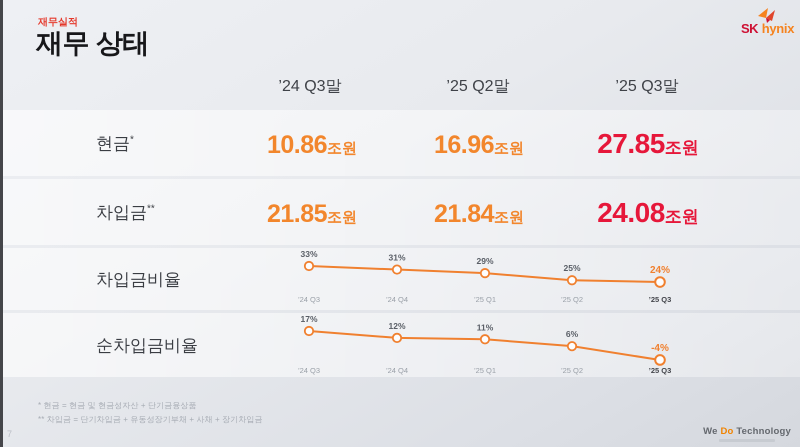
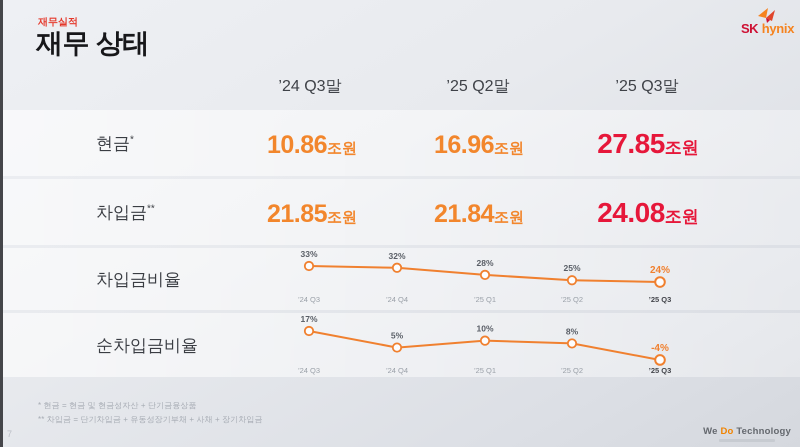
차입금비율/’24 Q4: 31% -> 32%
차입금비율/’25 Q1: 29% -> 28%
순차입금비율/’24 Q4: 12% -> 5%
순차입금비율/’25 Q1: 11% -> 10%
순차입금비율/’25 Q2: 6% -> 8%
